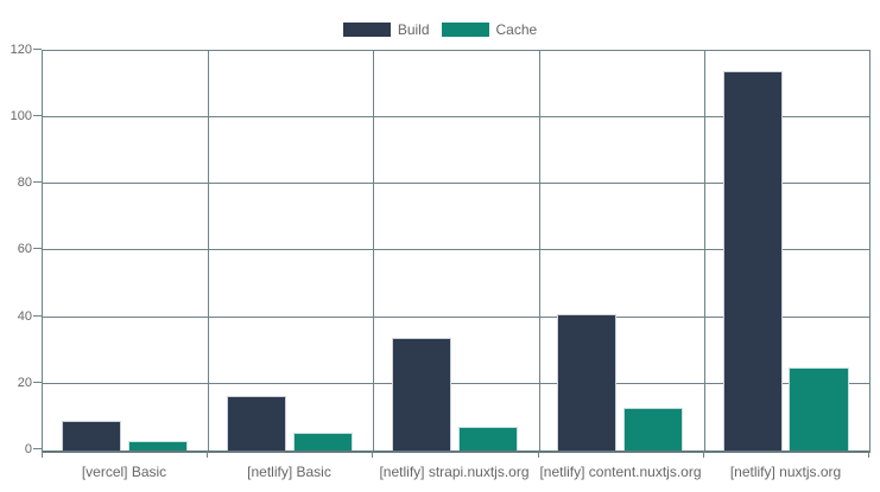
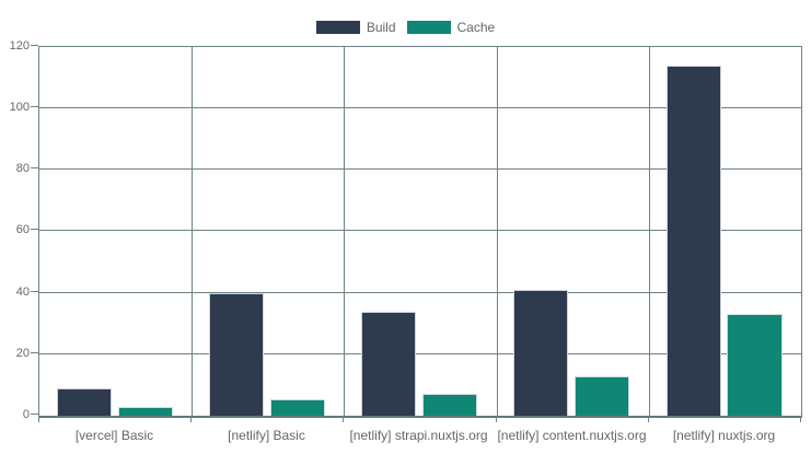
Build/[netlify] Basic: 16 -> 40
Cache/[netlify] nuxtjs.org: 25 -> 33
